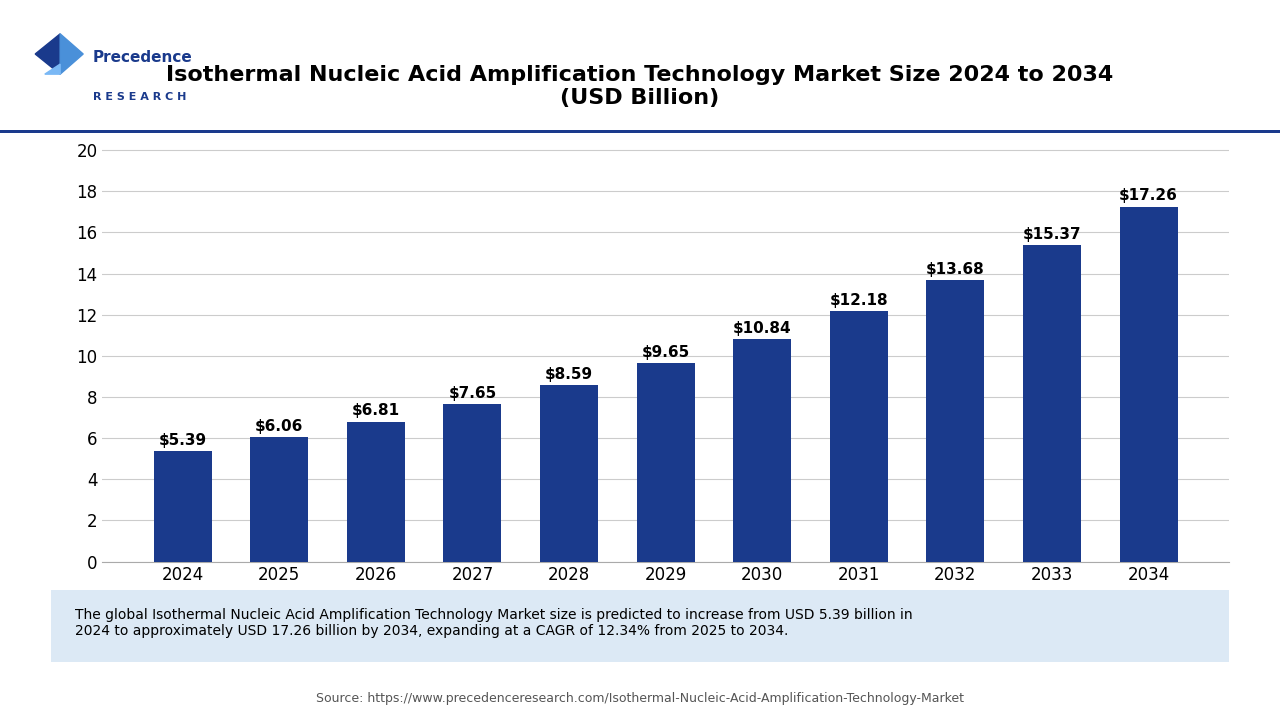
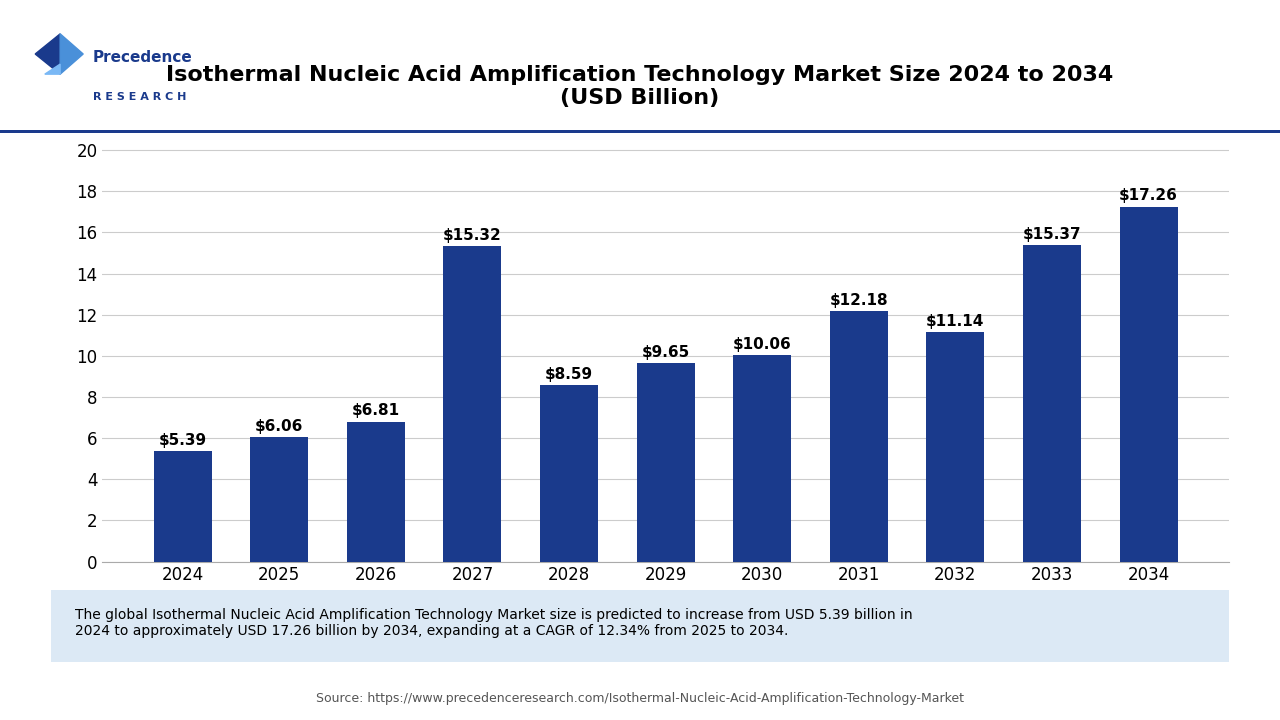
2027: $7.65 -> $15.32
2030: $10.84 -> $10.06
2032: $13.68 -> $11.14
